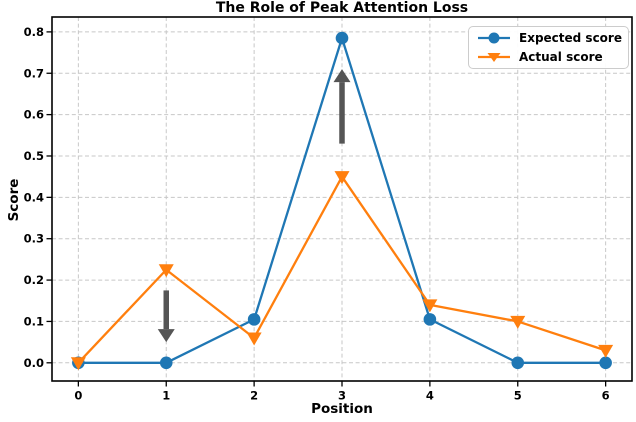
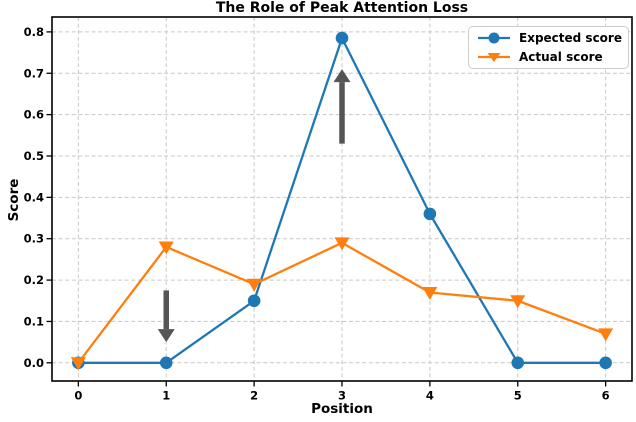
Actual score/1: 0.23 -> 0.28
Expected score/2: 0.10 -> 0.15
Actual score/2: 0.06 -> 0.19
Actual score/3: 0.45 -> 0.29
Expected score/4: 0.10 -> 0.36
Actual score/4: 0.14 -> 0.17
Actual score/5: 0.10 -> 0.15
Actual score/6: 0.03 -> 0.07
